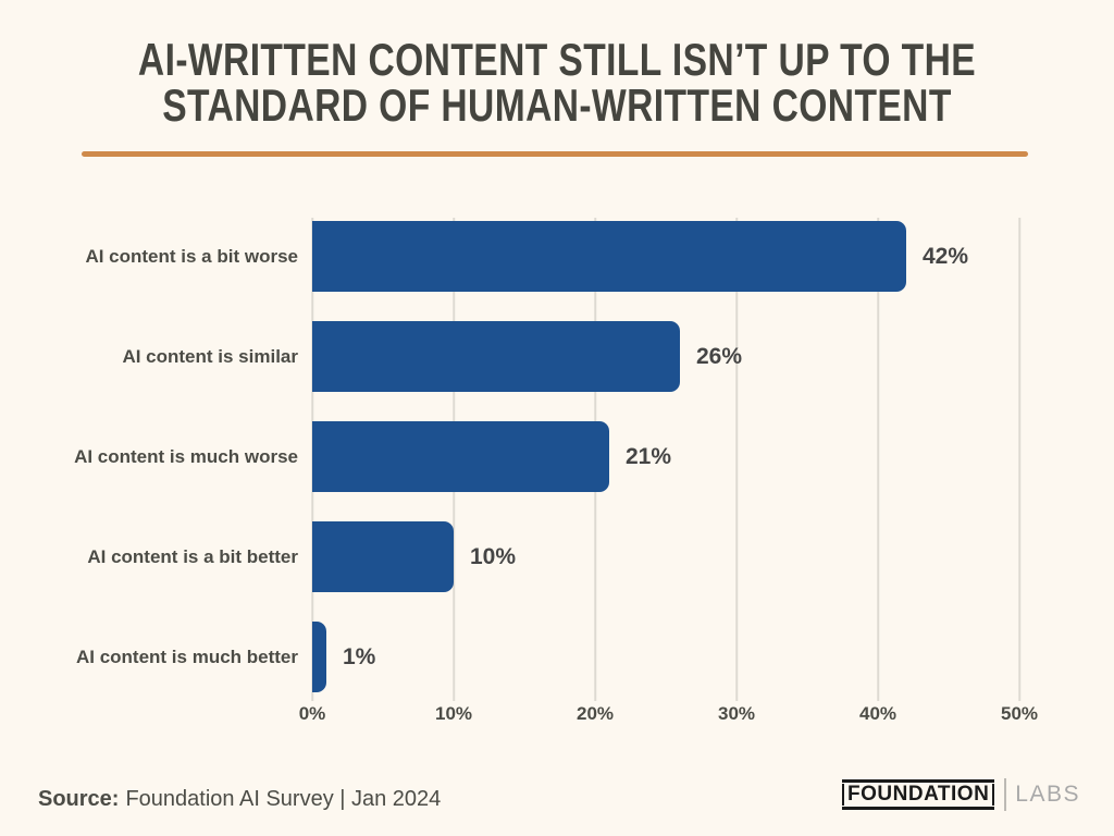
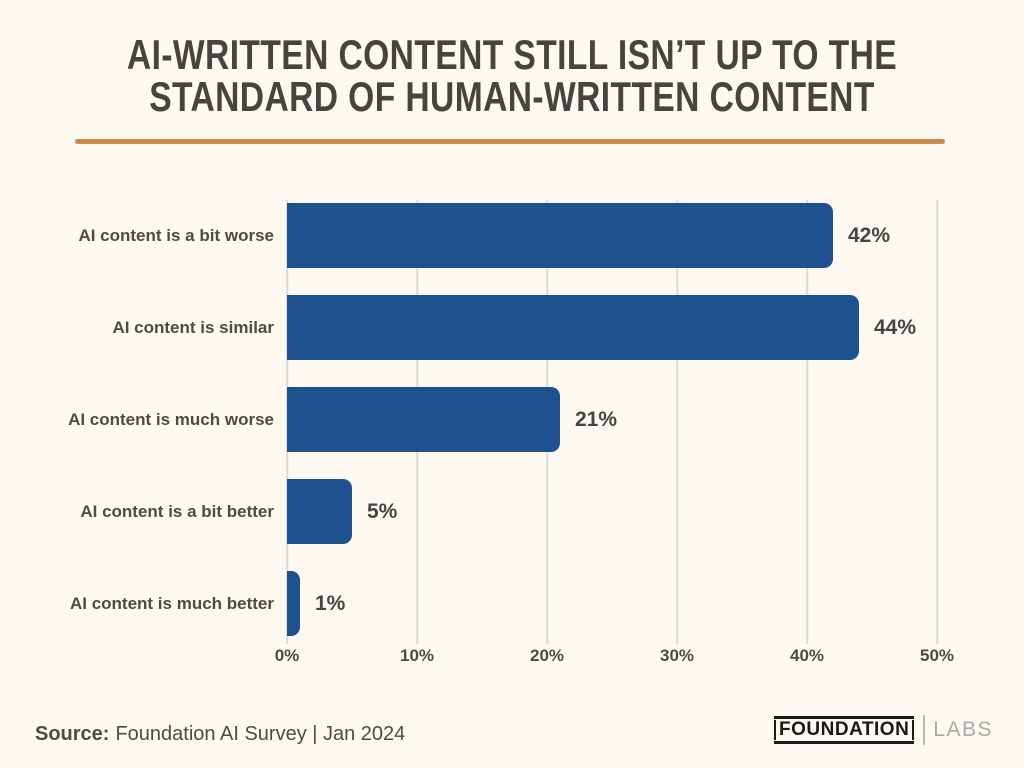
AI content is similar: 26% -> 44%
AI content is a bit better: 10% -> 5%
